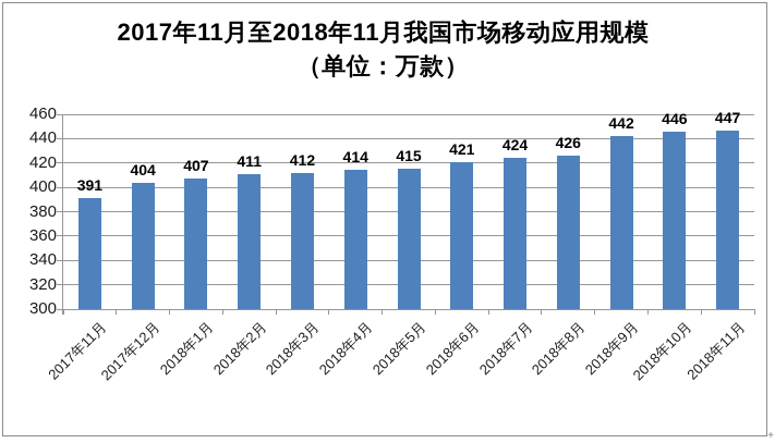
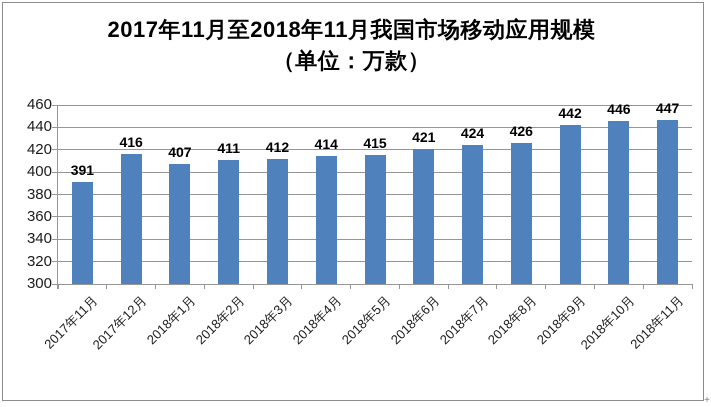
2017年12月: 404 -> 416
